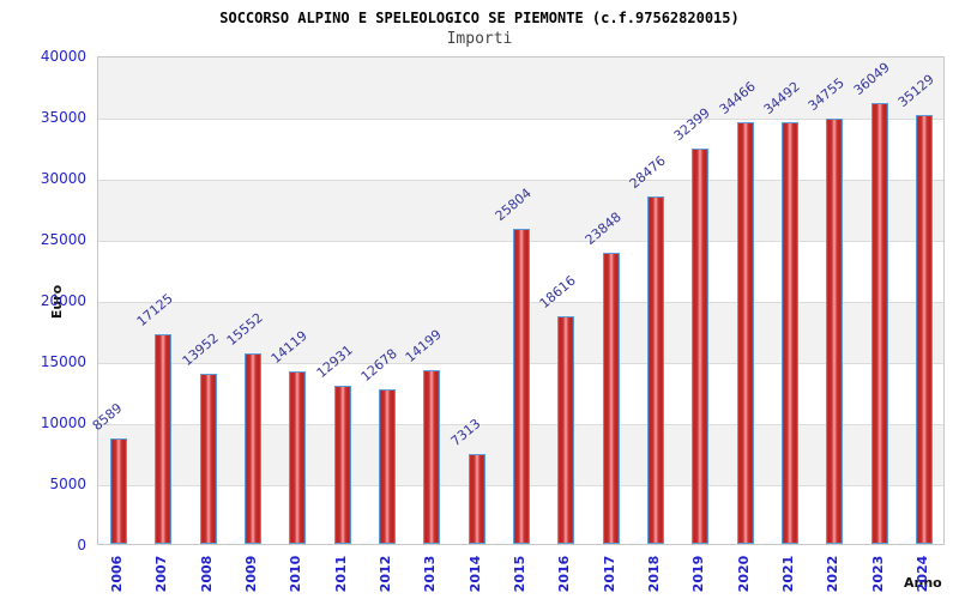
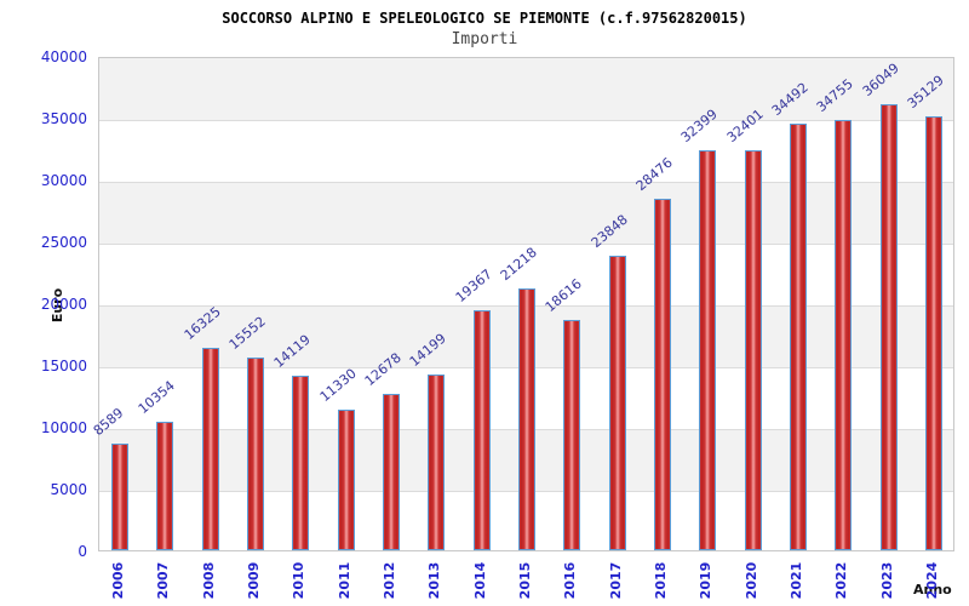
2007: 17125 -> 10354
2008: 13952 -> 16325
2011: 12931 -> 11330
2014: 7313 -> 19367
2015: 25804 -> 21218
2020: 34466 -> 32401
